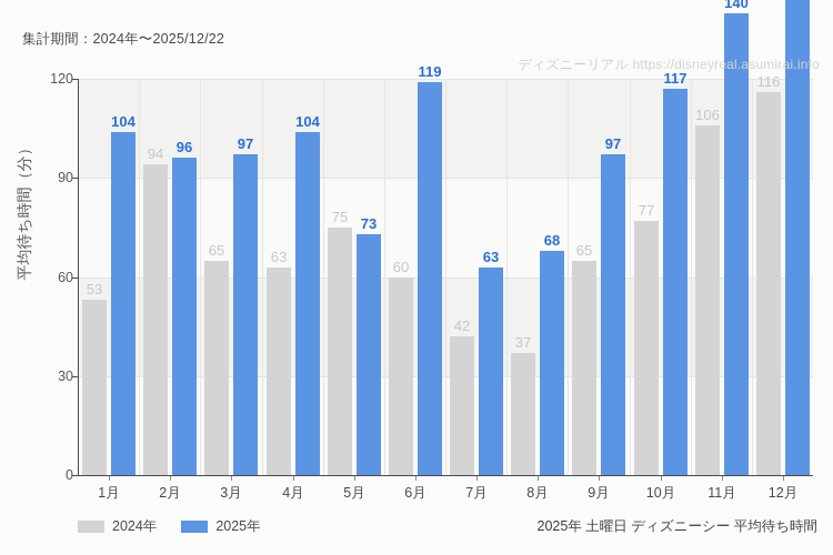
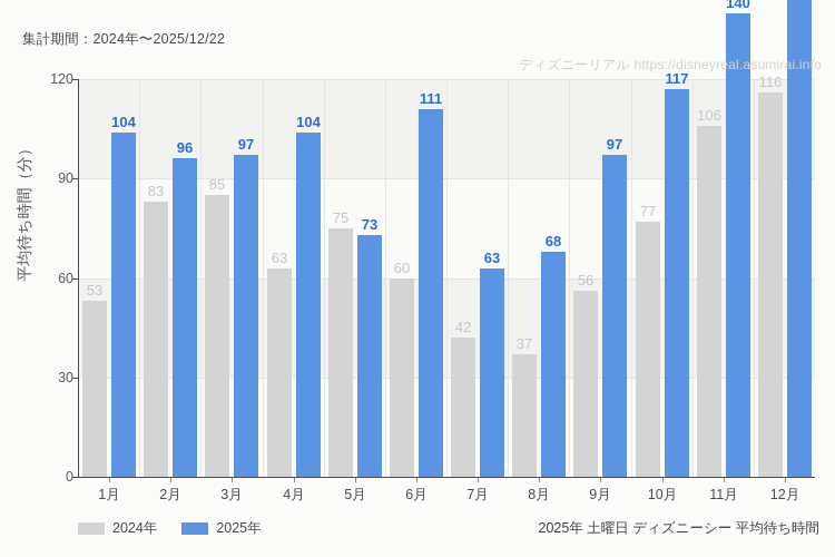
2024年/2月: 94 -> 83
2024年/3月: 65 -> 85
2025年/6月: 119 -> 111
2024年/9月: 65 -> 56
